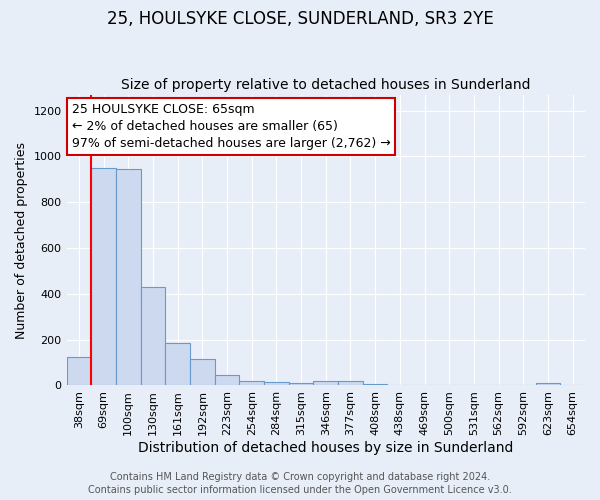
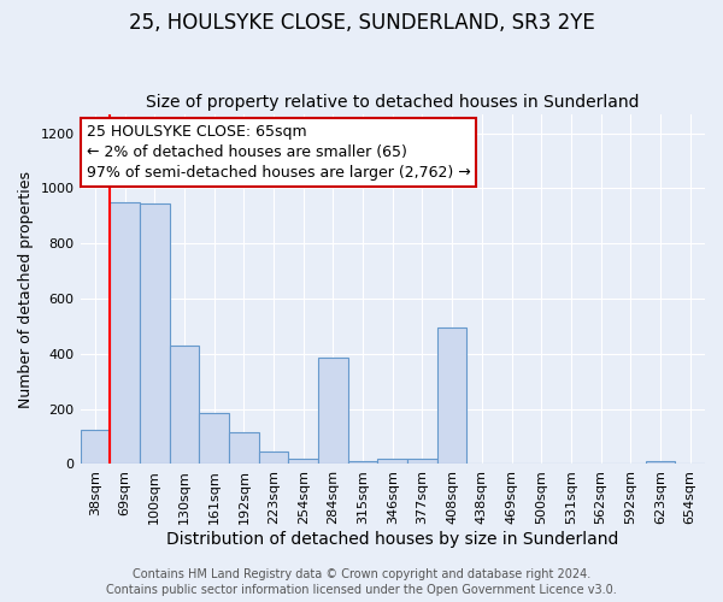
284sqm: 14 -> 385
408sqm: 5 -> 495
